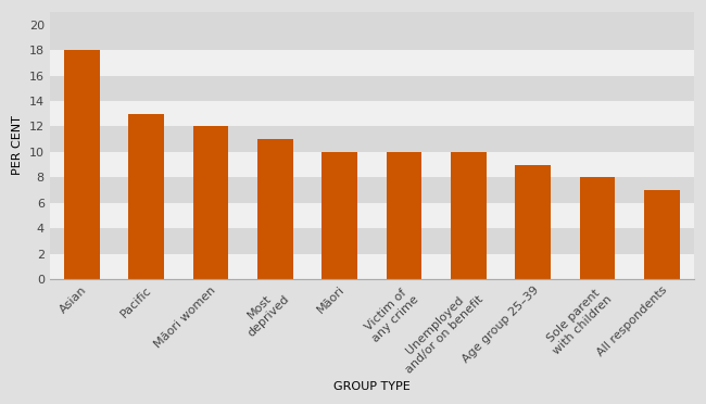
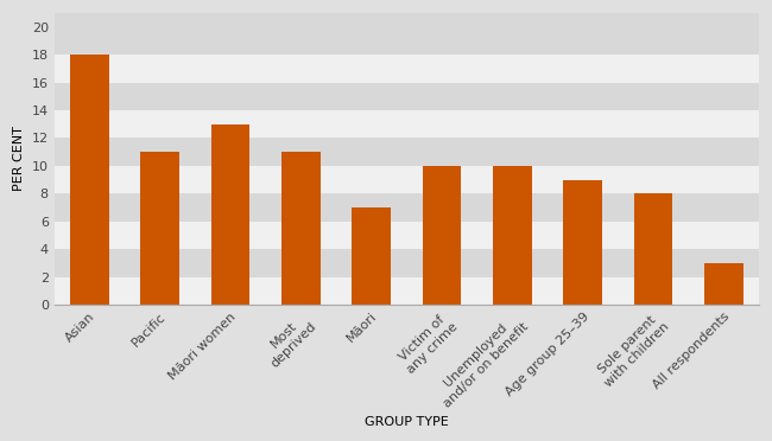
Pacific: 13 -> 11
Māori women: 12 -> 13
Māori: 10 -> 7
All respondents: 7 -> 3
